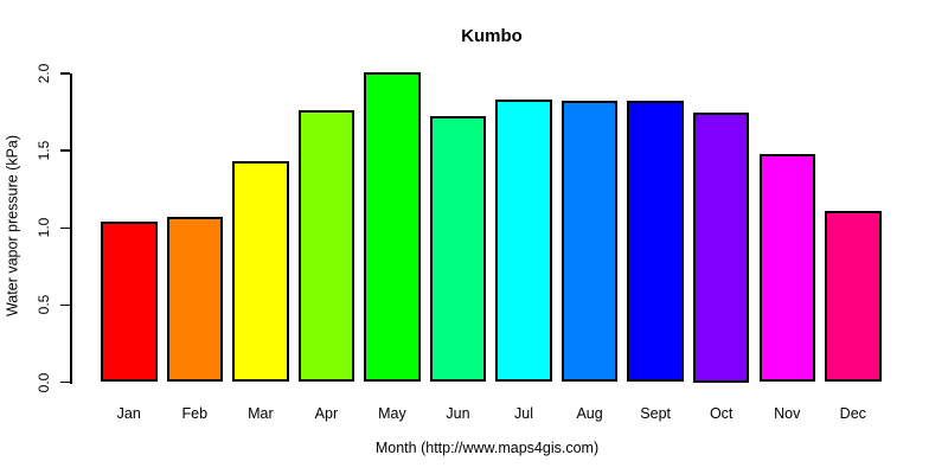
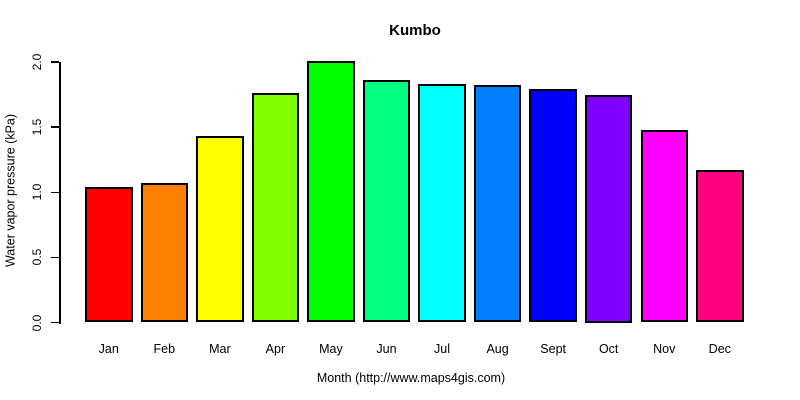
Jun: 1.72 -> 1.86
Sept: 1.82 -> 1.79
Dec: 1.11 -> 1.17
